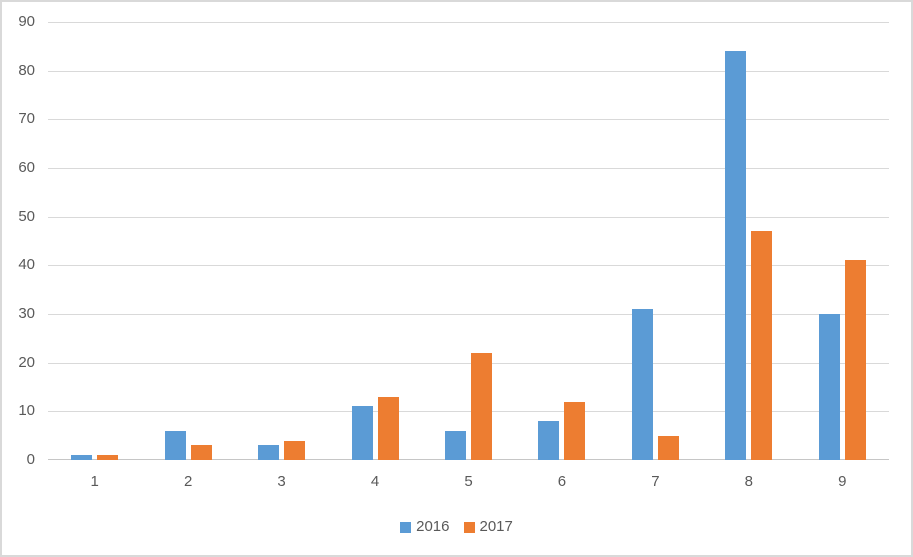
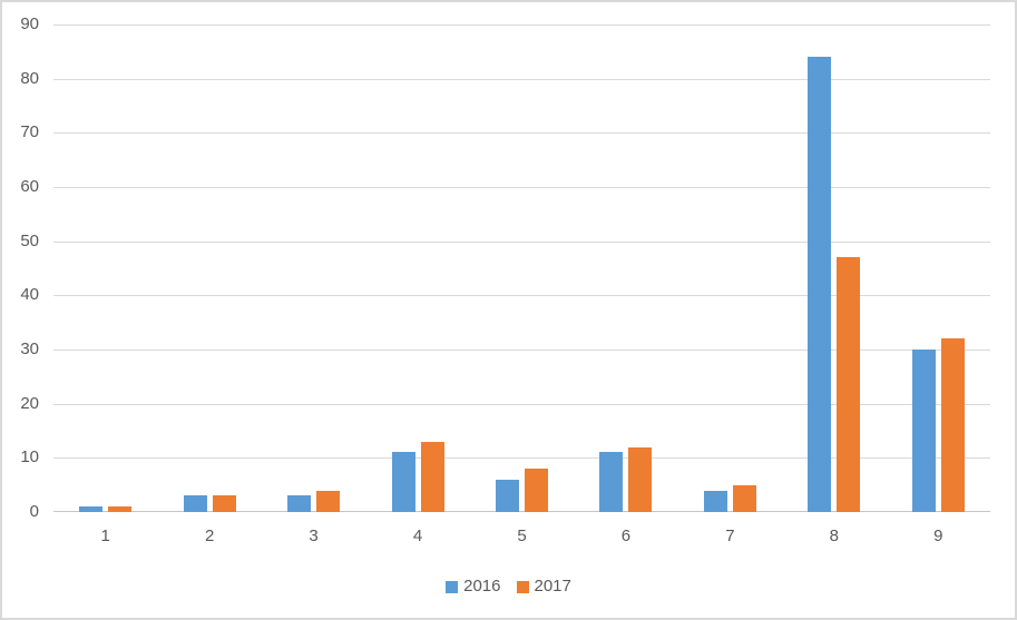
2016/2: 6 -> 3
2017/5: 22 -> 8
2016/6: 8 -> 11
2016/7: 31 -> 4
2017/9: 41 -> 32
